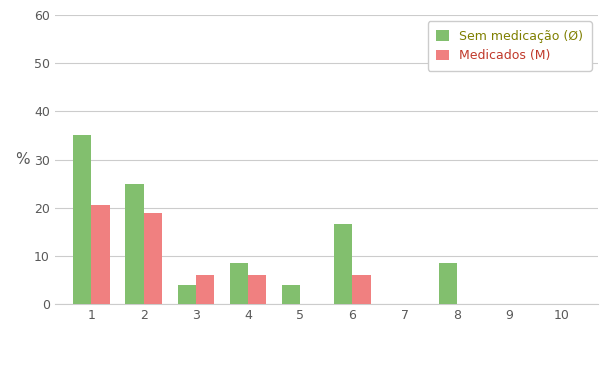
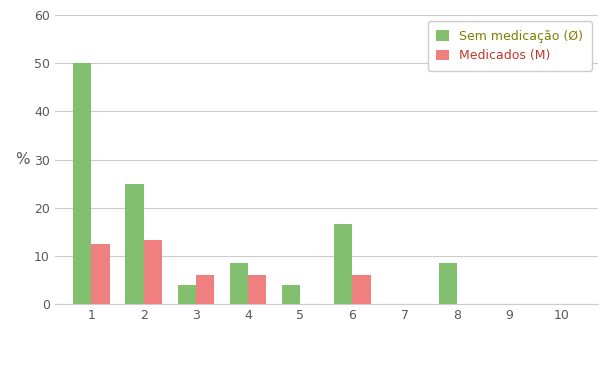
Sem medicação (Ø)/1: 35.0 -> 50.0
Medicados (M)/1: 20.5 -> 12.5
Medicados (M)/2: 19.0 -> 13.3
